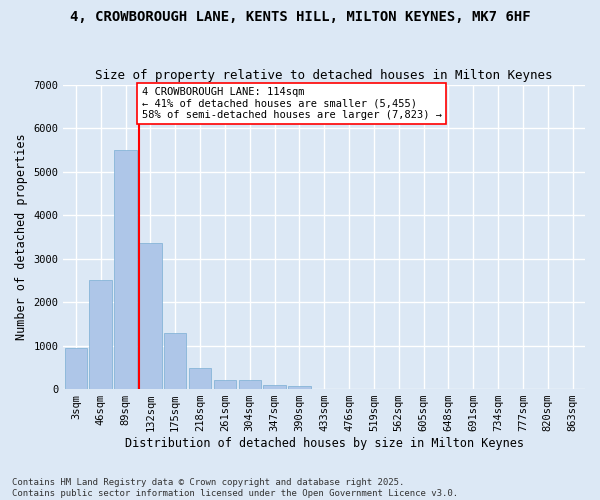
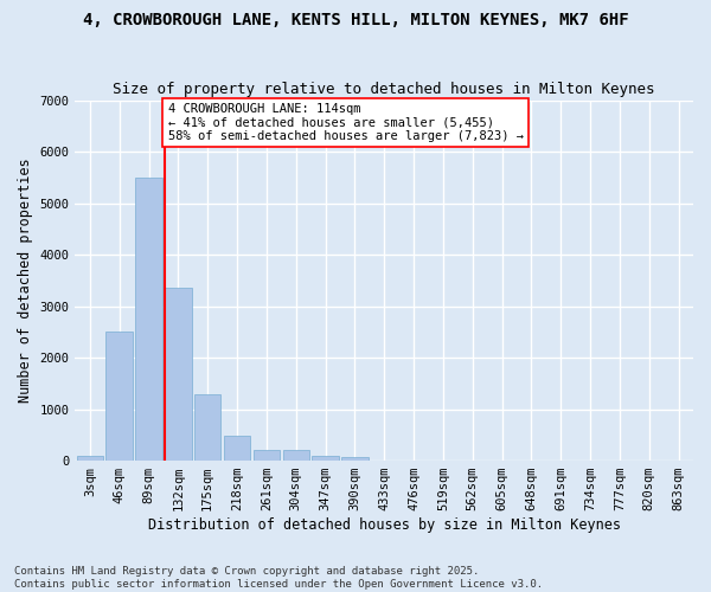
3sqm: 950 -> 100
